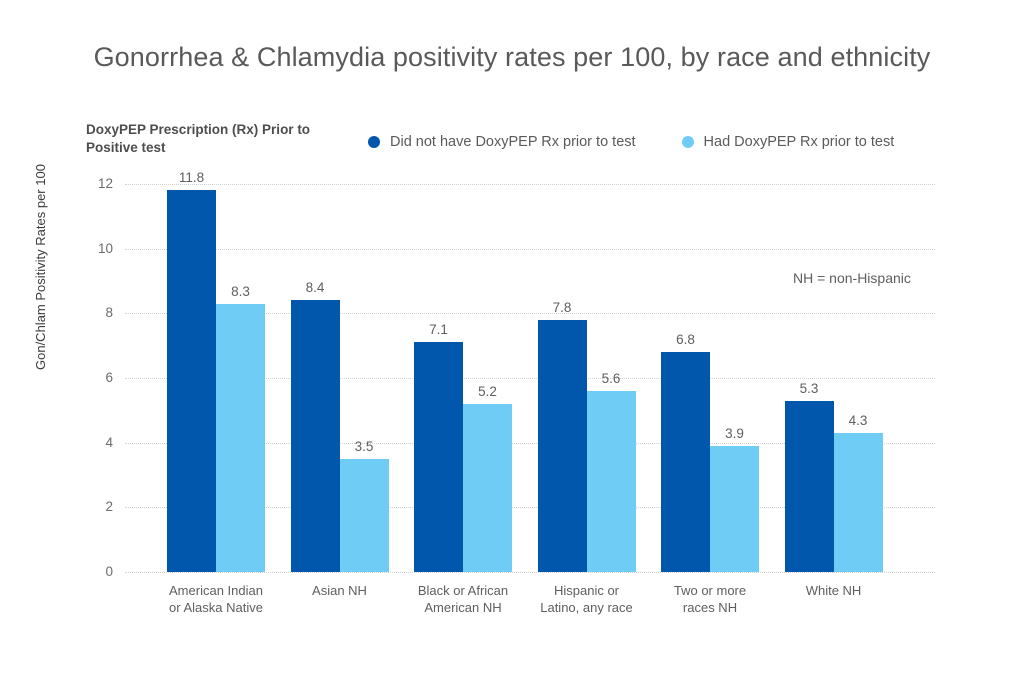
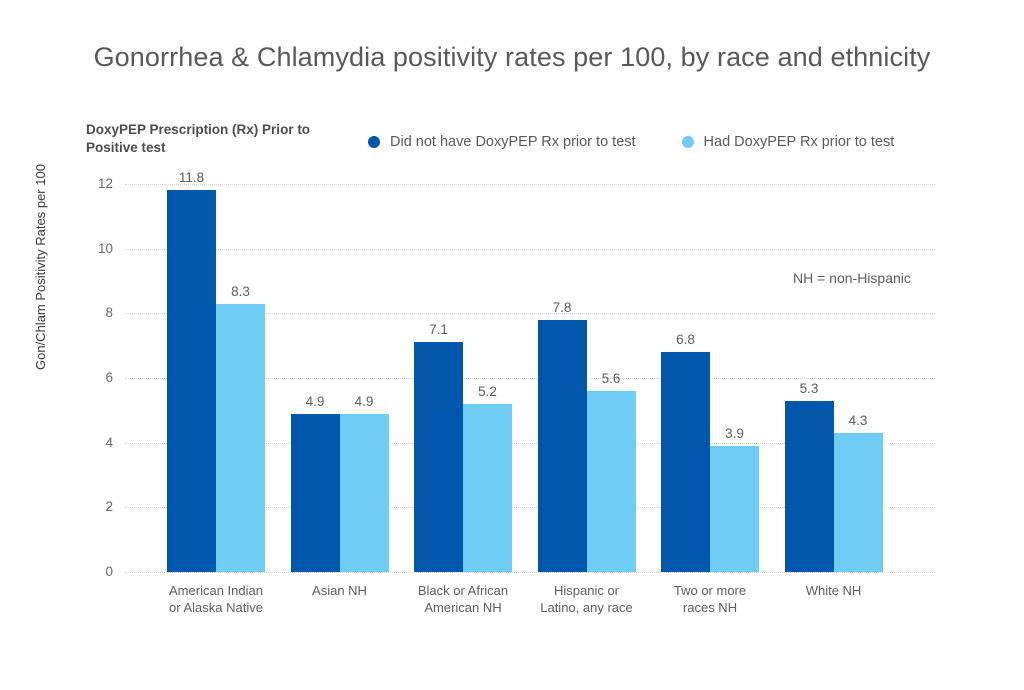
Did not have DoxyPEP Rx prior to test/Asian NH: 8.4 -> 4.9
Had DoxyPEP Rx prior to test/Asian NH: 3.5 -> 4.9
